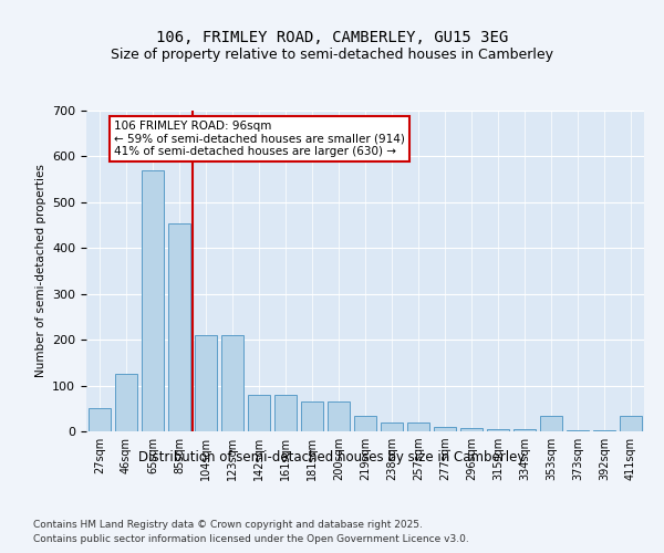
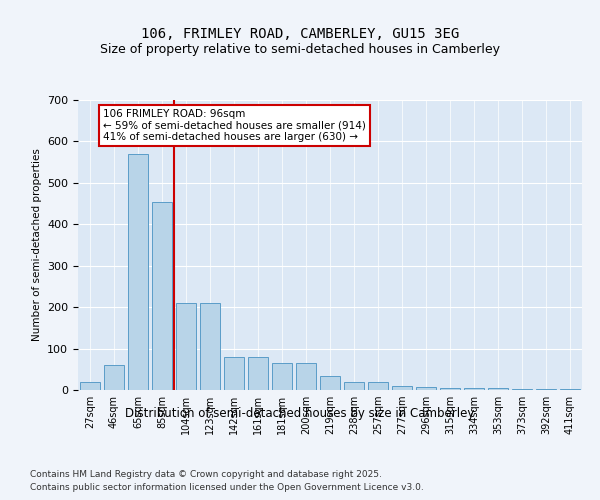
27sqm: 50 -> 20
46sqm: 125 -> 60
353sqm: 35 -> 4
411sqm: 35 -> 2
